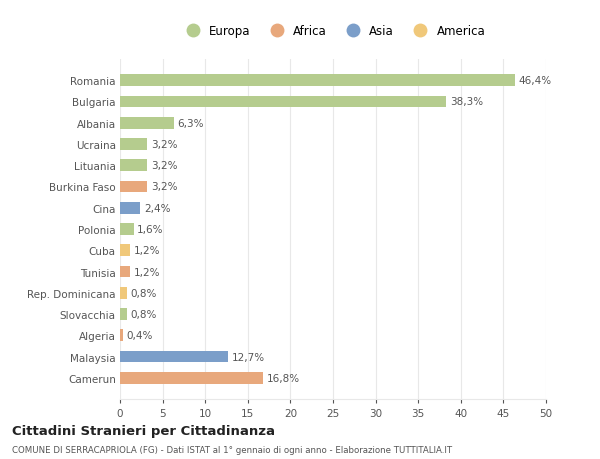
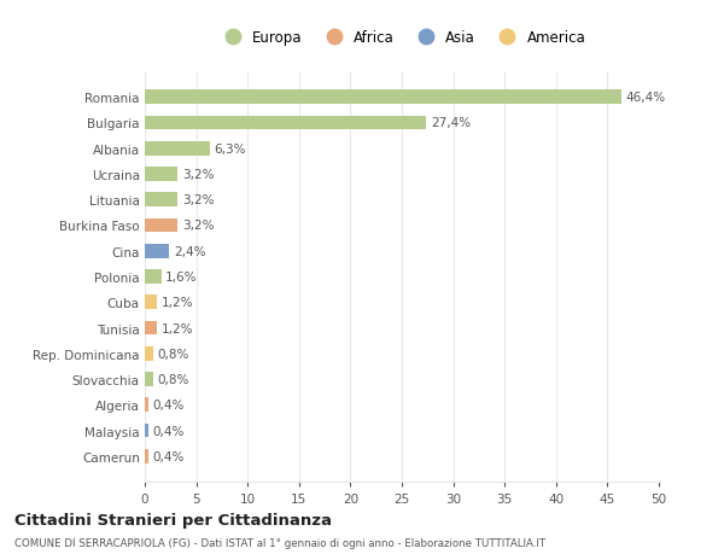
Bulgaria: 38,3% -> 27,4%
Malaysia: 12,7% -> 0,4%
Camerun: 16,8% -> 0,4%
